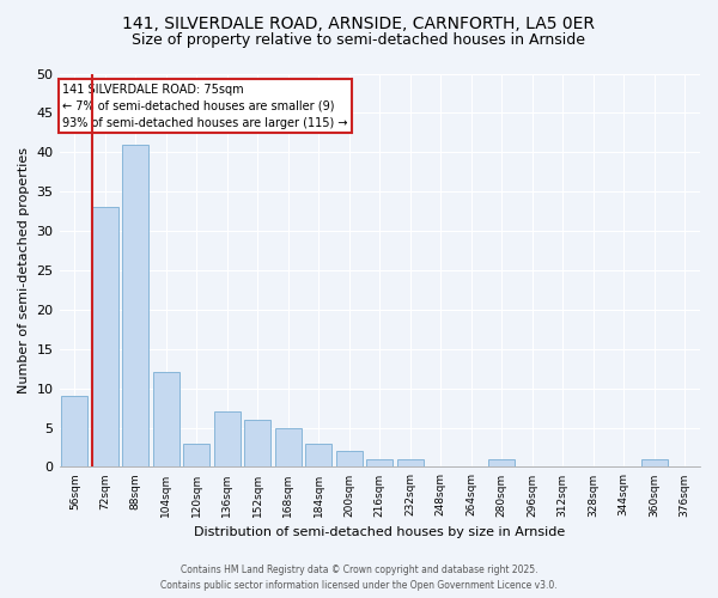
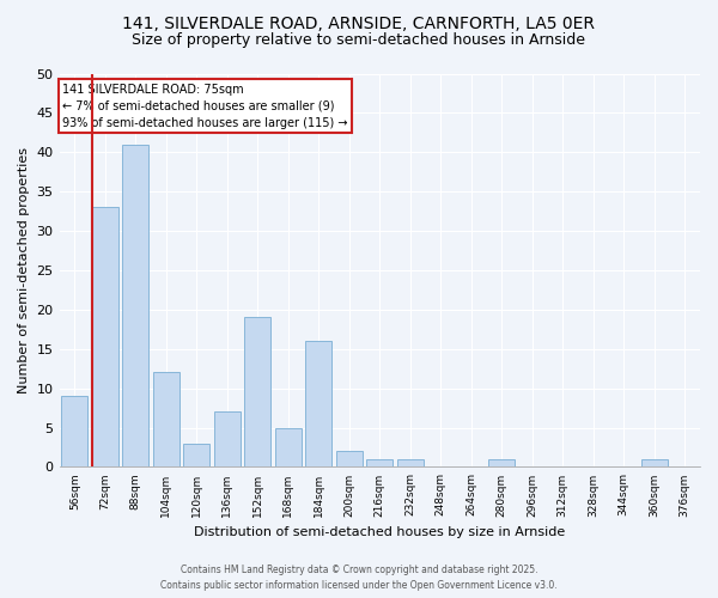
152sqm: 6 -> 19
184sqm: 3 -> 16
